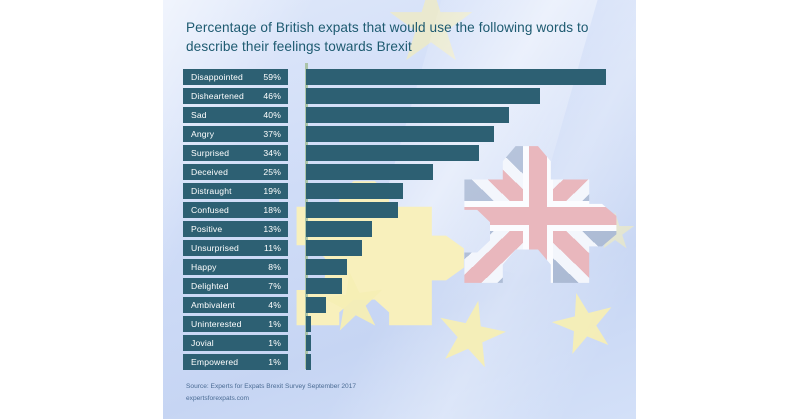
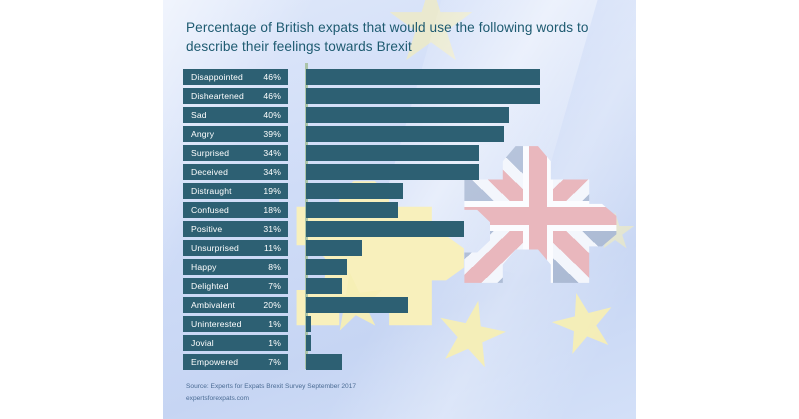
Disappointed: 59% -> 46%
Angry: 37% -> 39%
Deceived: 25% -> 34%
Positive: 13% -> 31%
Ambivalent: 4% -> 20%
Empowered: 1% -> 7%
